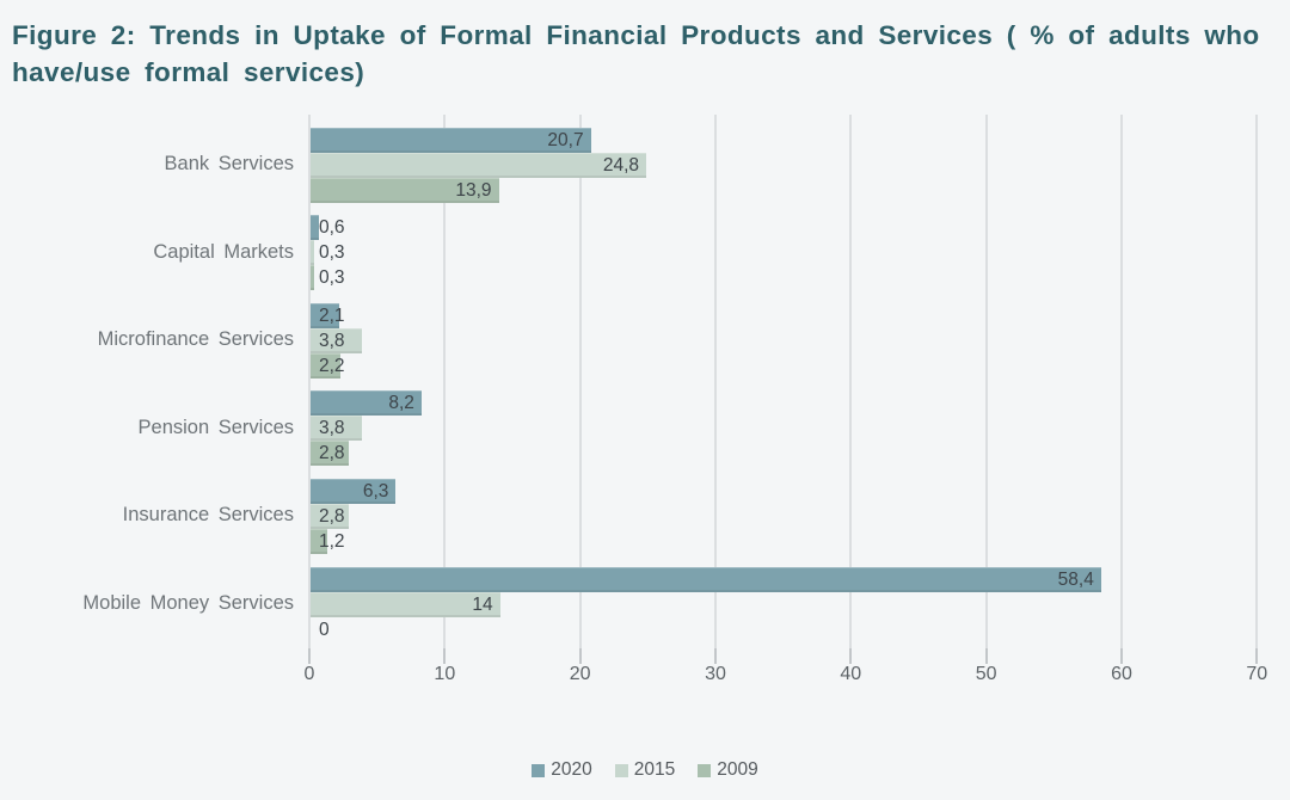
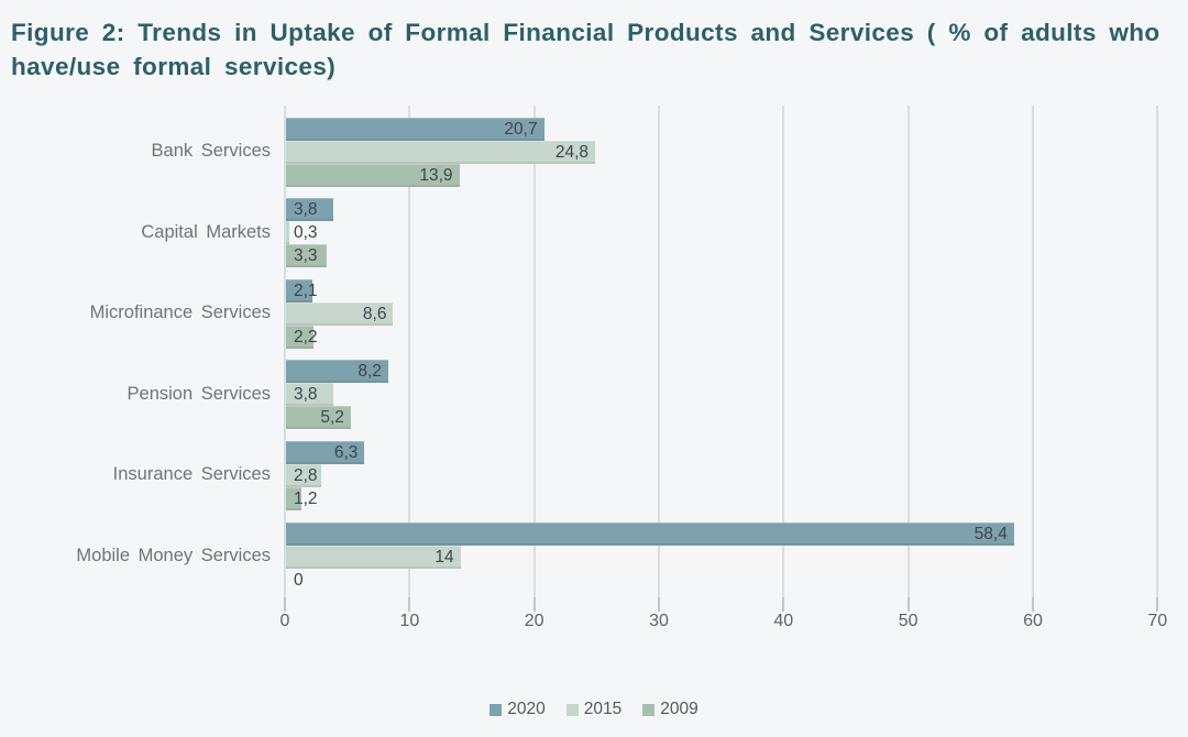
2020/Capital Markets: 0,6 -> 3,8
2009/Capital Markets: 0,3 -> 3,3
2015/Microfinance Services: 3,8 -> 8,6
2009/Pension Services: 2,8 -> 5,2
